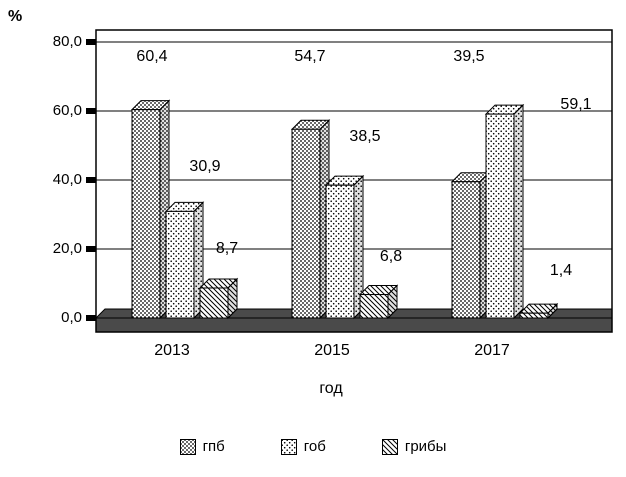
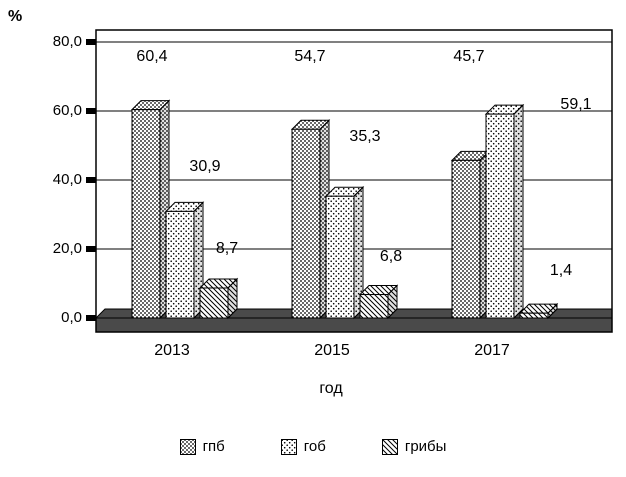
гоб/2015: 38,5 -> 35,3
гпб/2017: 39,5 -> 45,7
